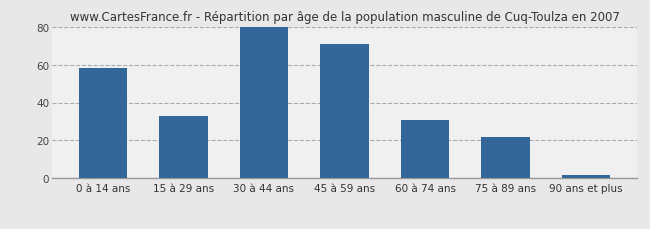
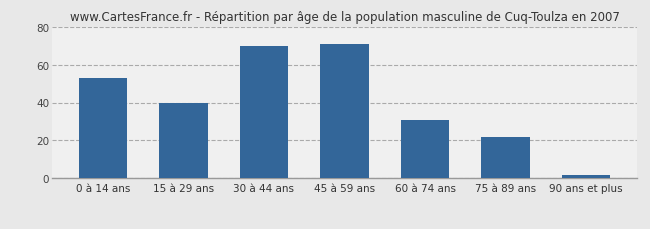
0 à 14 ans: 58 -> 53
15 à 29 ans: 33 -> 40
30 à 44 ans: 80 -> 70
